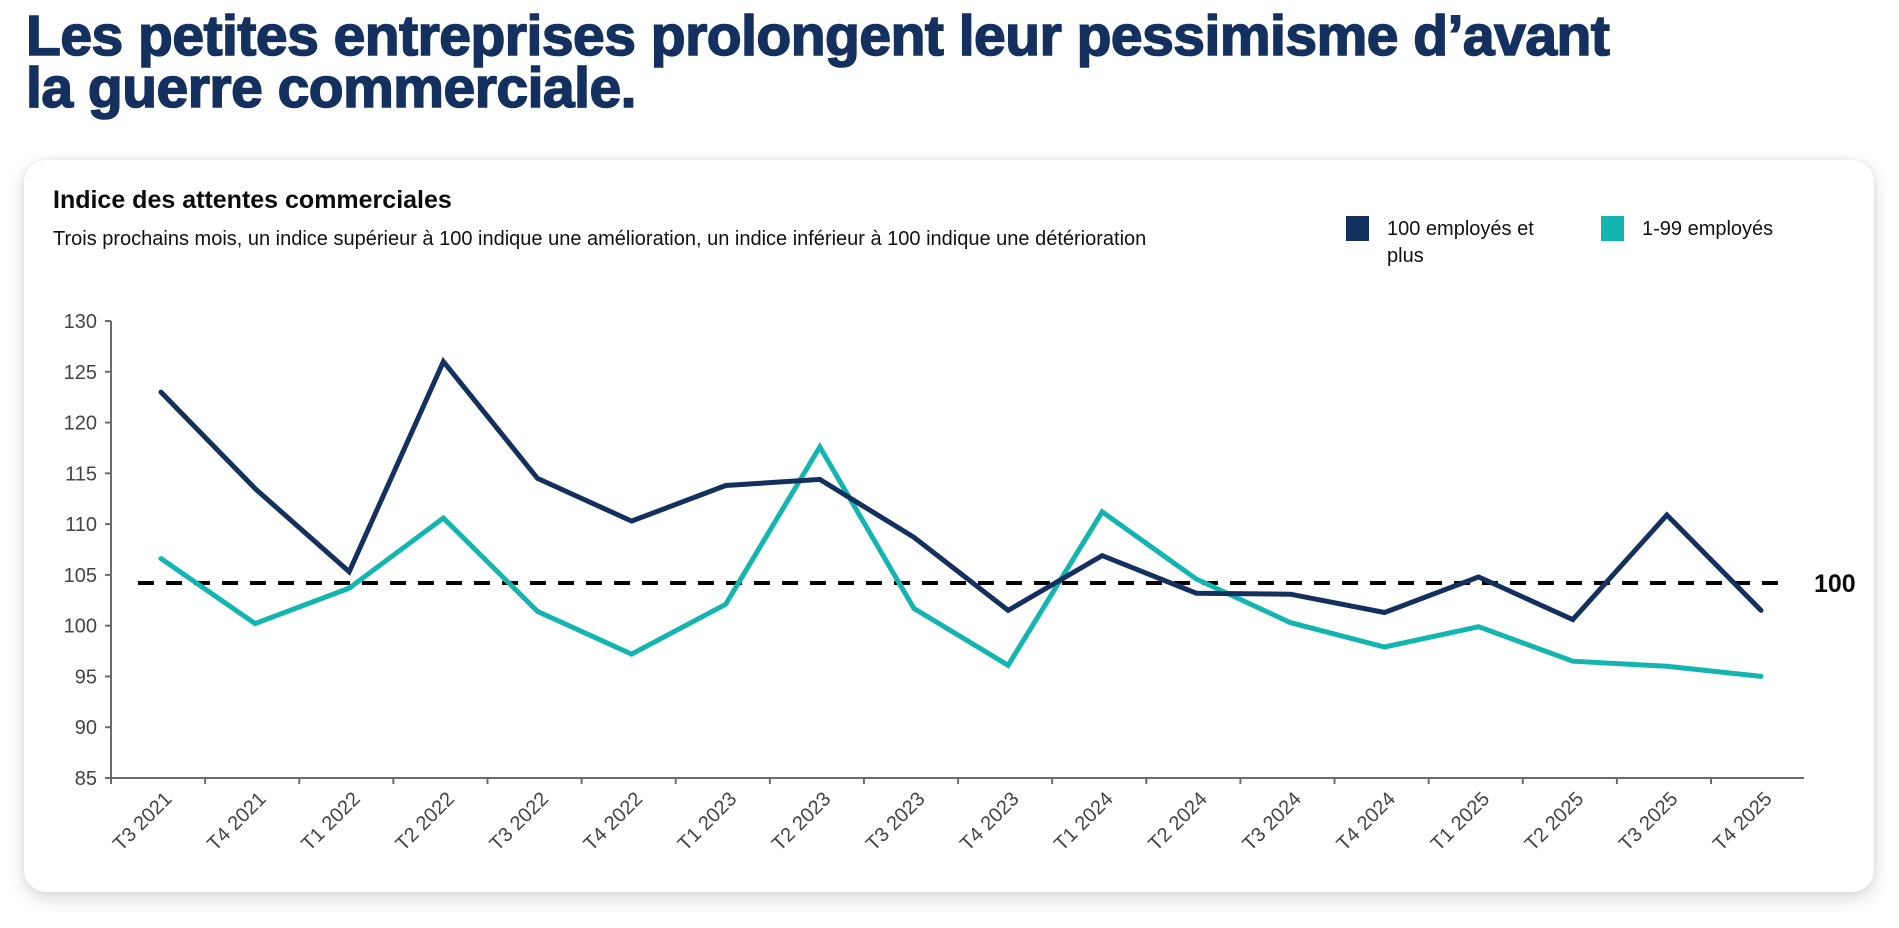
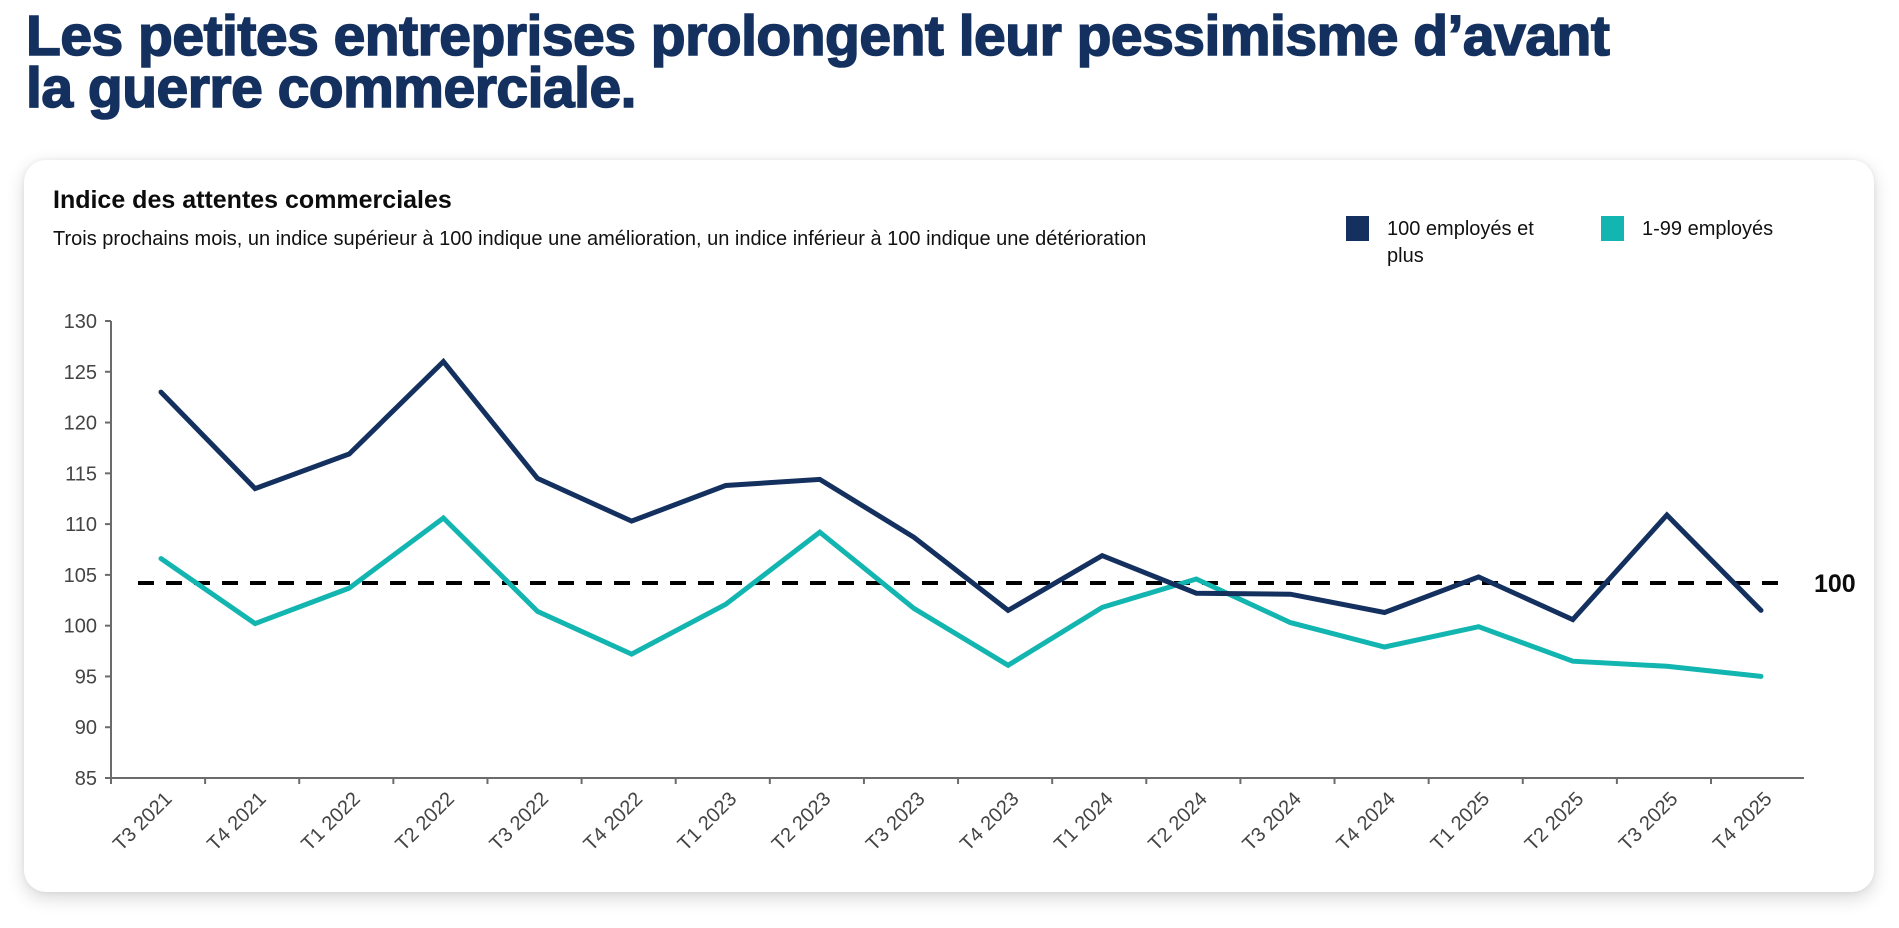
100 employés et plus/T1 2022: 105.3 -> 116.9
1-99 employés/T2 2023: 117.6 -> 109.2
1-99 employés/T1 2024: 111.2 -> 101.8
